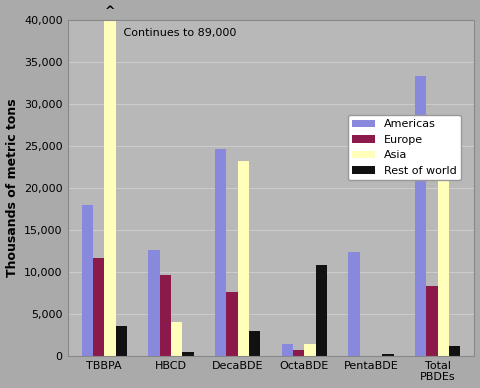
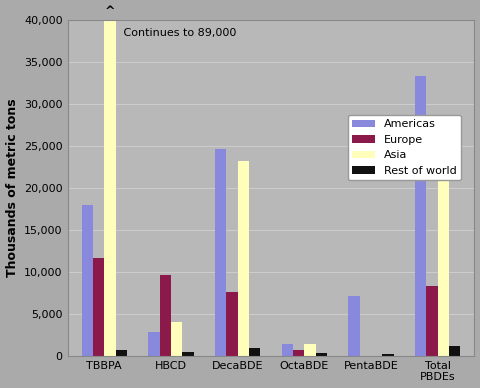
Rest of world/TBBPA: 3,600 -> 700
Americas/HBCD: 12,600 -> 2,800
Rest of world/DecaBDE: 3,000 -> 900
Rest of world/OctaBDE: 10,800 -> 400
Americas/PentaBDE: 12,400 -> 7,200
